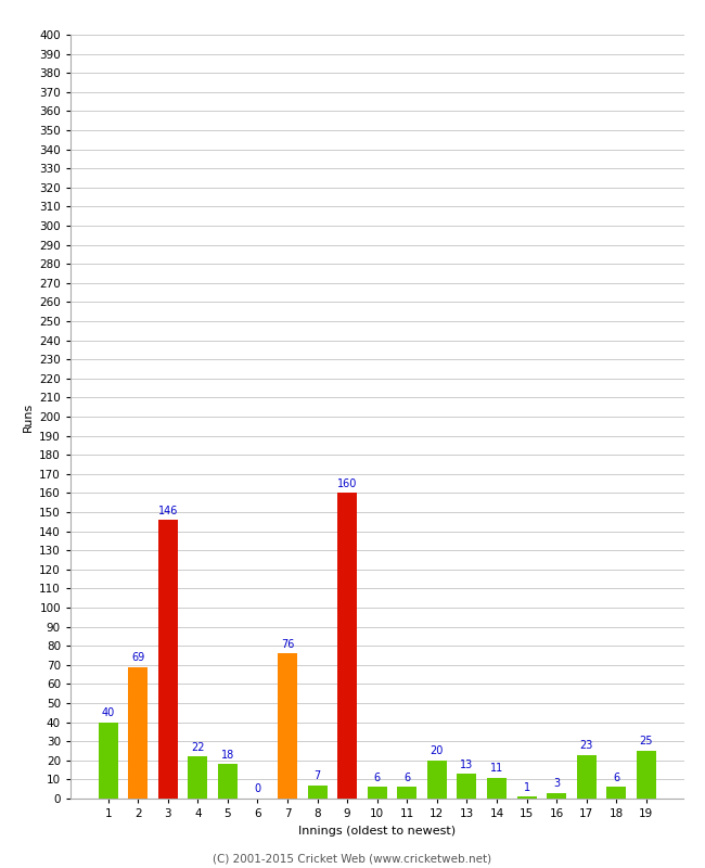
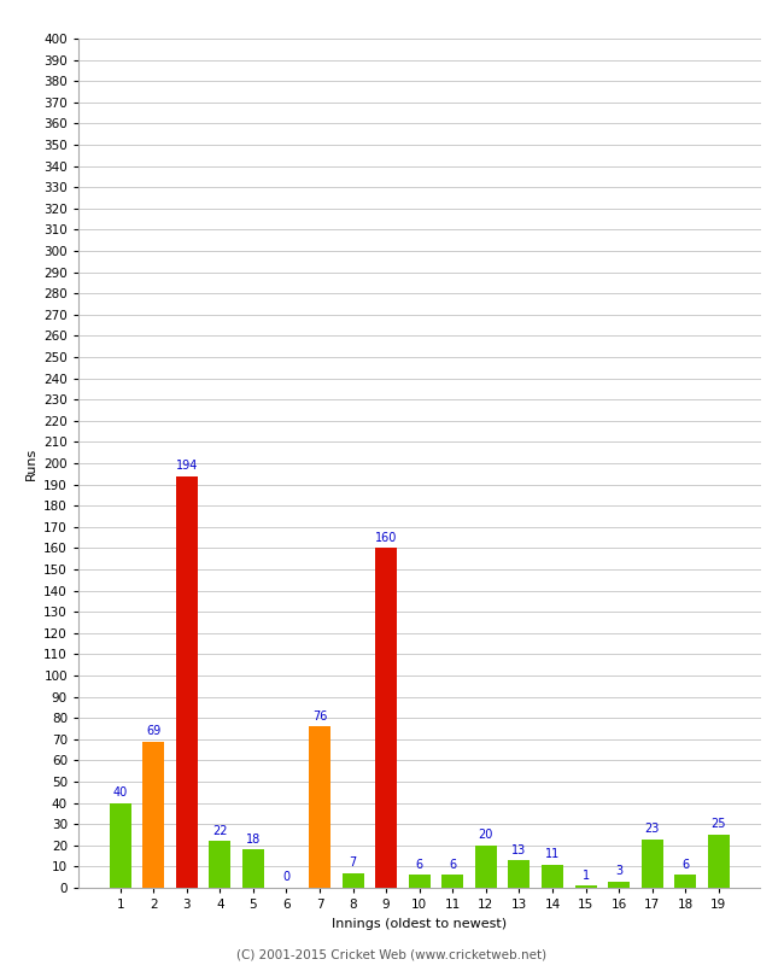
3: 146 -> 194
